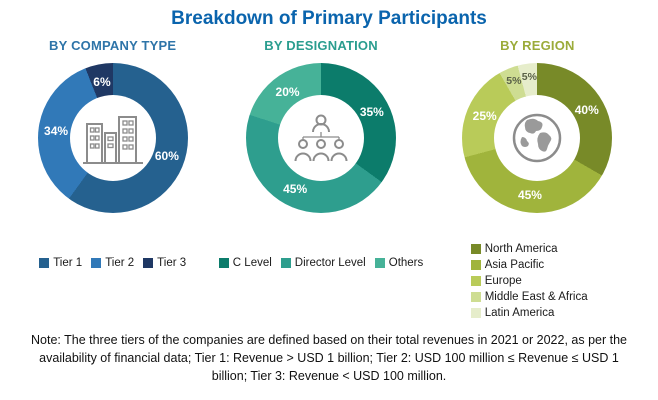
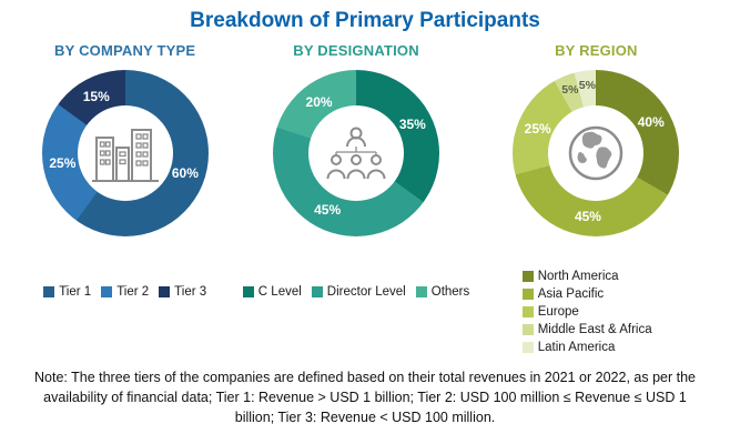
BY COMPANY TYPE/Tier 2: 34% -> 25%
BY COMPANY TYPE/Tier 3: 6% -> 15%
